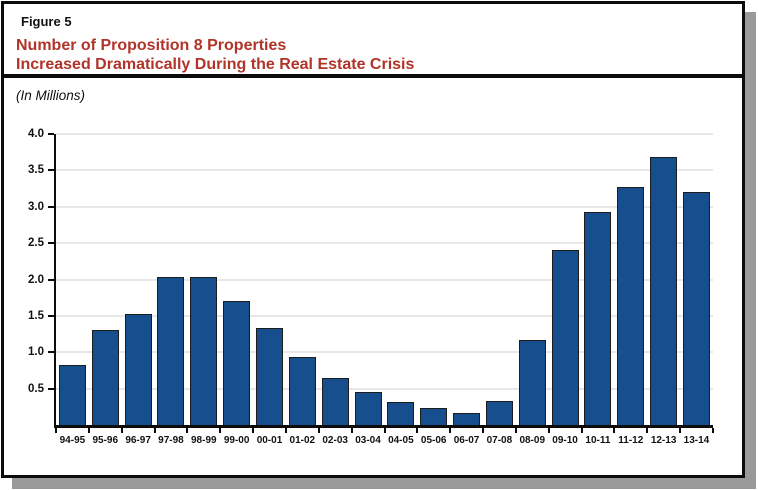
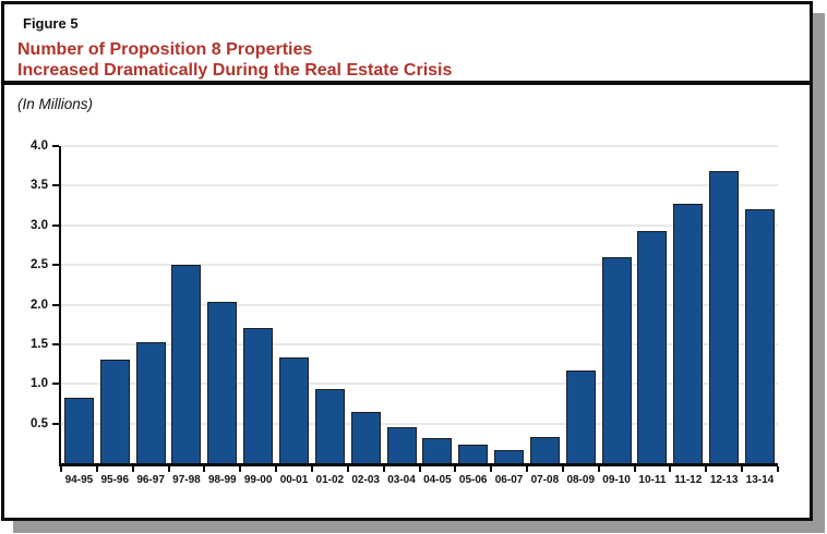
97-98: 2.0 -> 2.5
09-10: 2.4 -> 2.6
